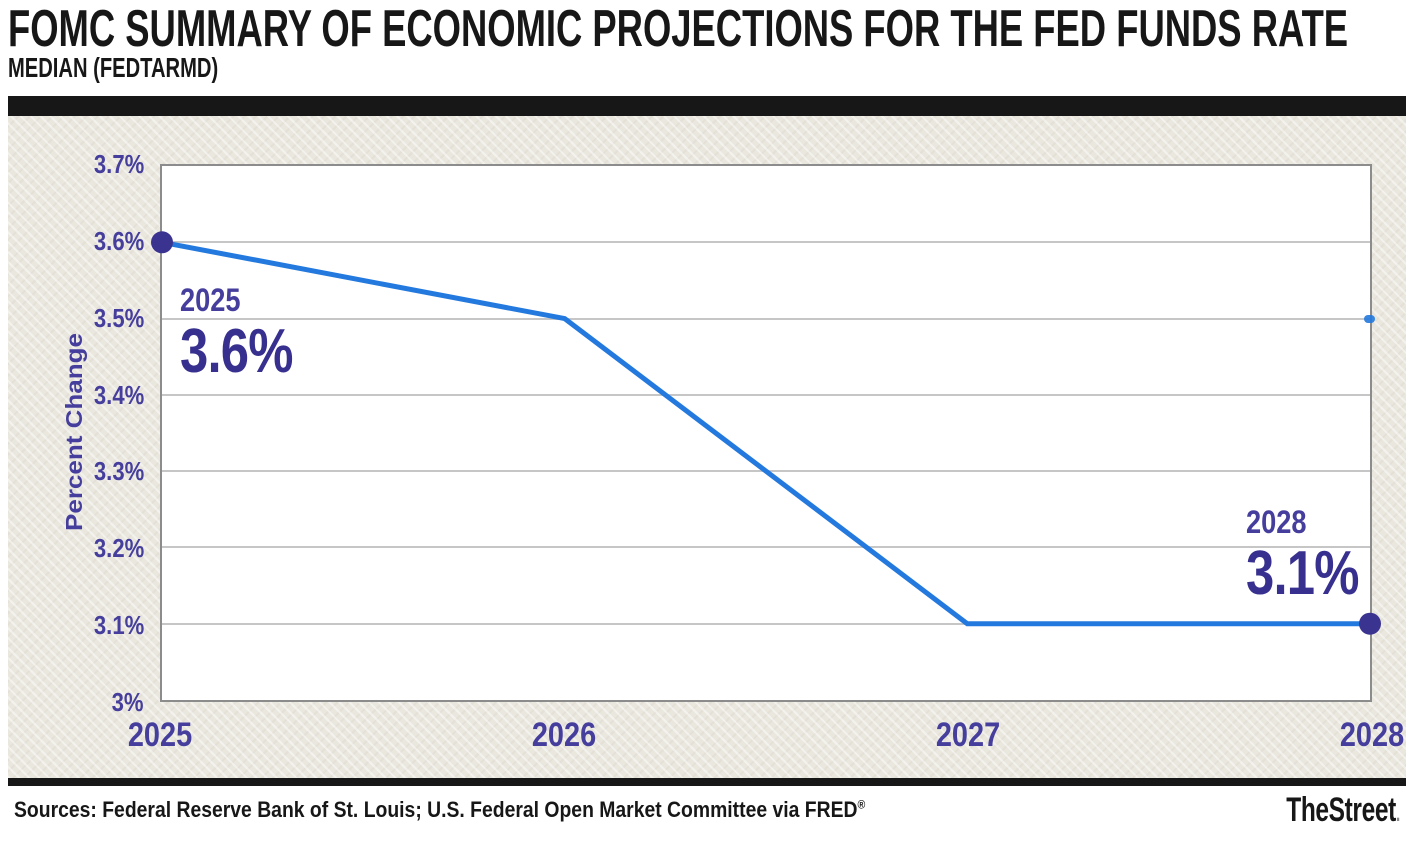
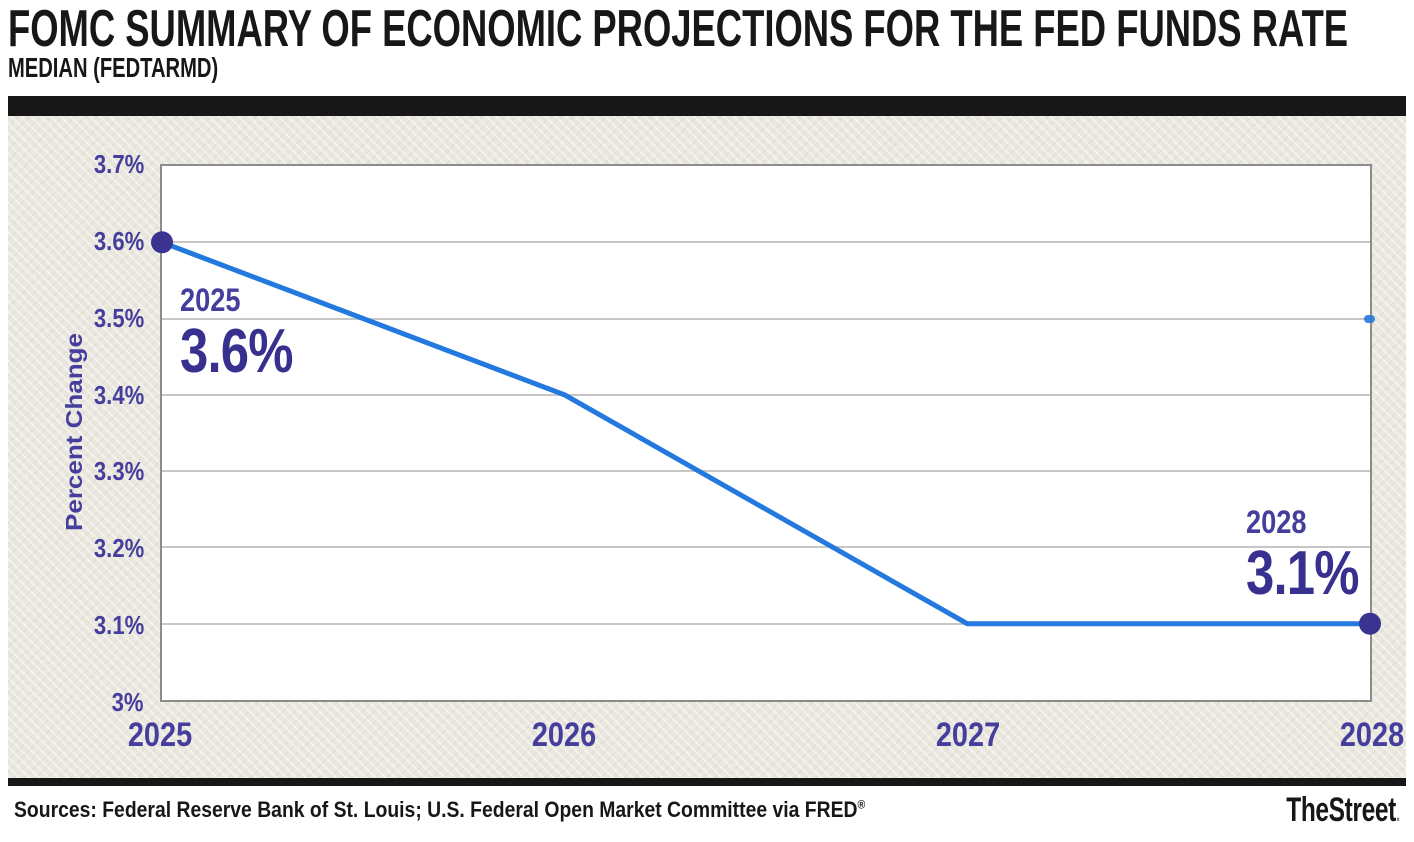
2026: 3.5% -> 3.4%
